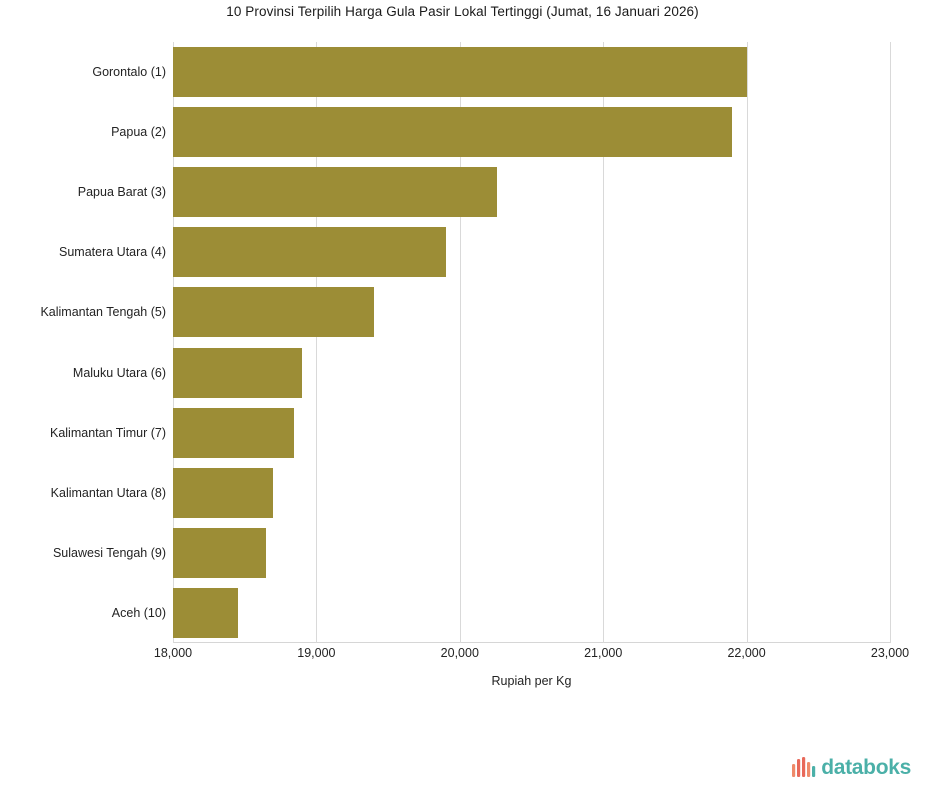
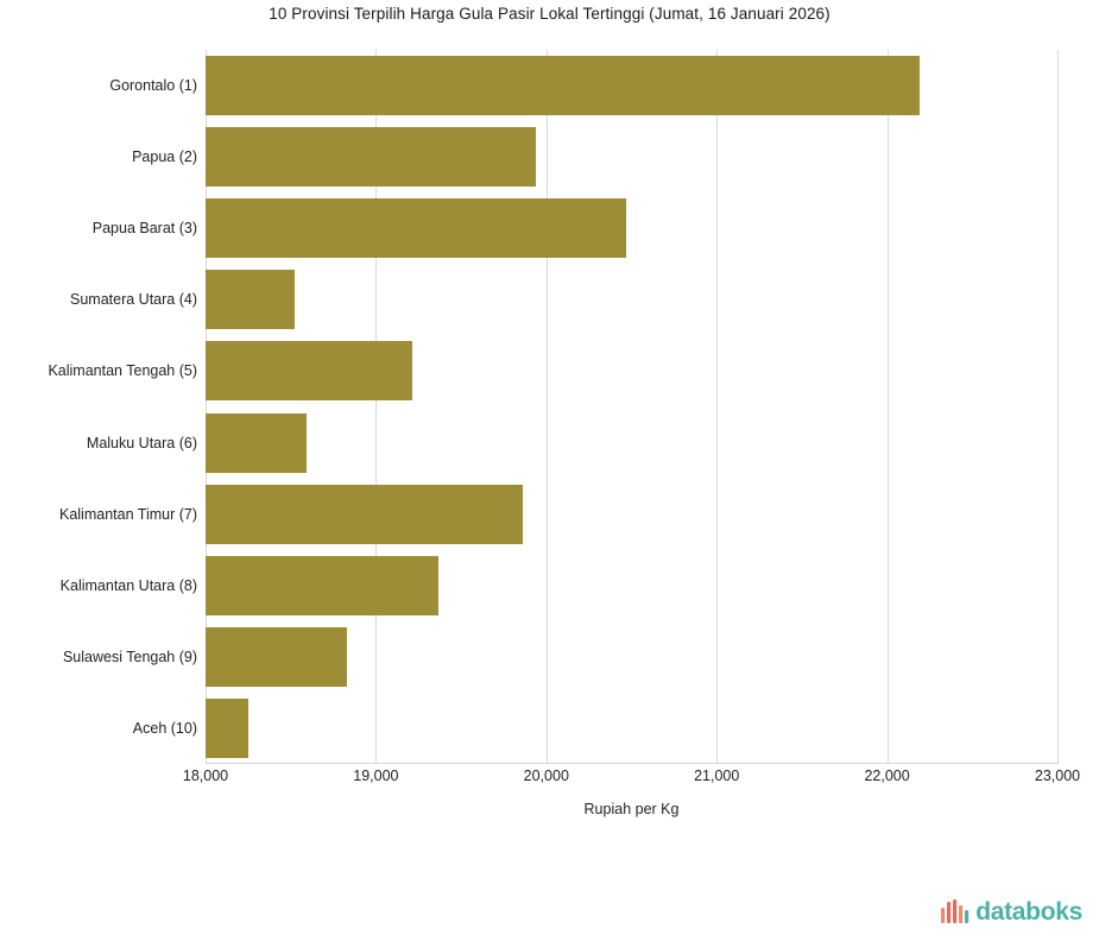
Gorontalo (1): 22000 -> 22190
Papua (2): 21900 -> 19940
Papua Barat (3): 20260 -> 20470
Sumatera Utara (4): 19900 -> 18520
Kalimantan Tengah (5): 19400 -> 19210
Maluku Utara (6): 18900 -> 18590
Kalimantan Timur (7): 18840 -> 19860
Kalimantan Utara (8): 18700 -> 19370
Sulawesi Tengah (9): 18650 -> 18830
Aceh (10): 18450 -> 18250
